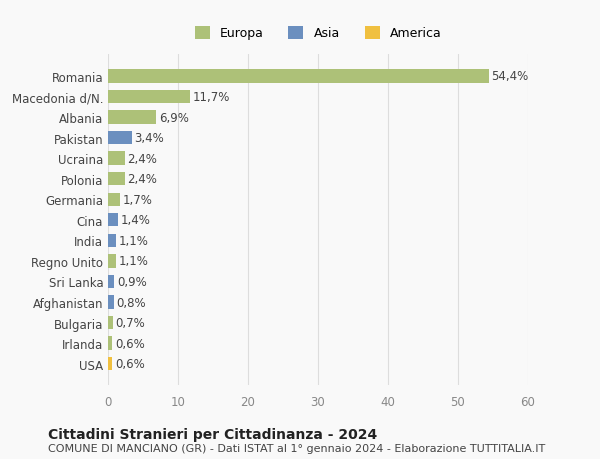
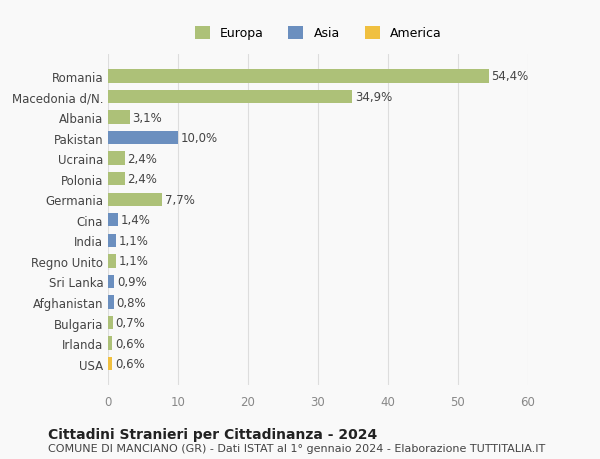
Macedonia d/N.: 11,7% -> 34,9%
Albania: 6,9% -> 3,1%
Pakistan: 3,4% -> 10,0%
Germania: 1,7% -> 7,7%
